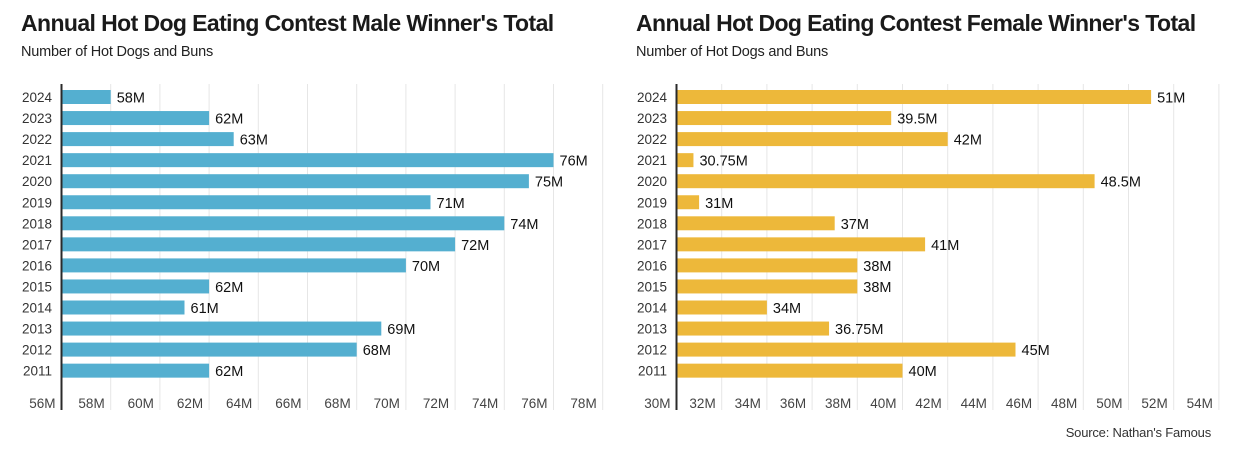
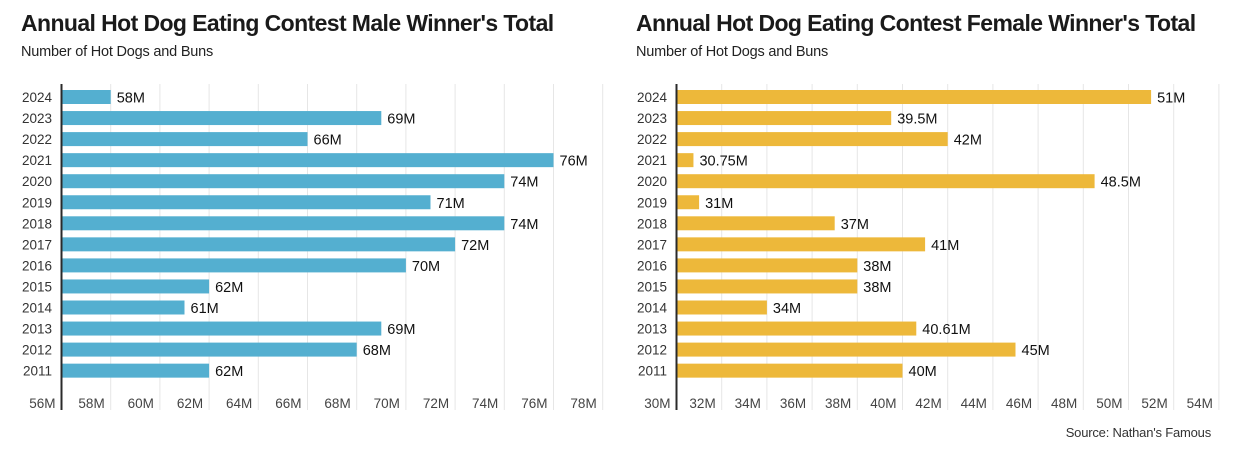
Annual Hot Dog Eating Contest Male Winner's Total/2023: 62M -> 69M
Annual Hot Dog Eating Contest Male Winner's Total/2022: 63M -> 66M
Annual Hot Dog Eating Contest Male Winner's Total/2020: 75M -> 74M
Annual Hot Dog Eating Contest Female Winner's Total/2013: 36.75M -> 40.61M
